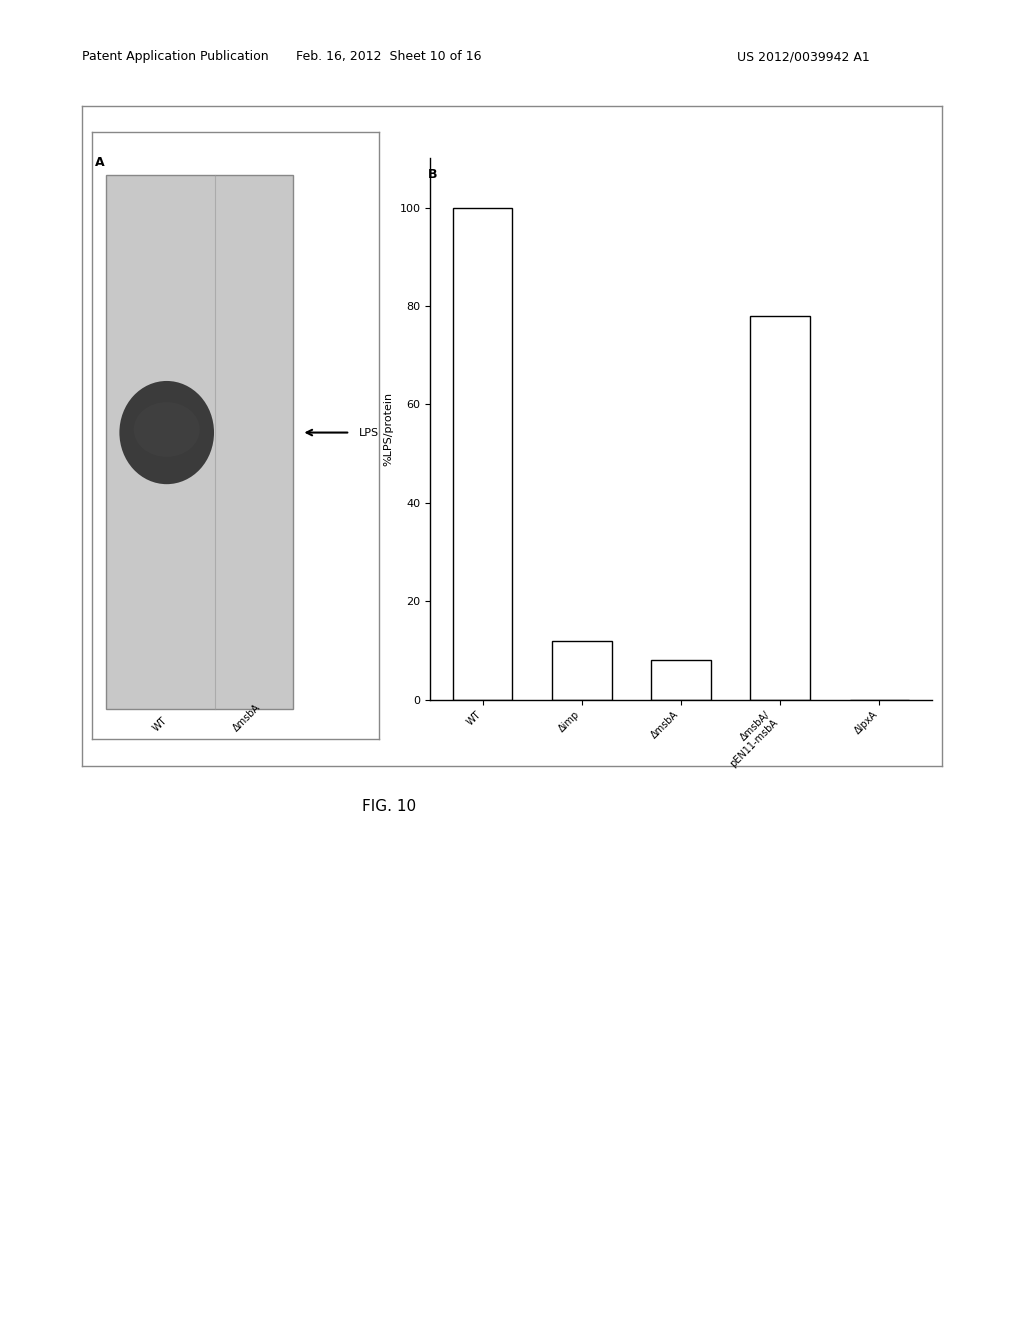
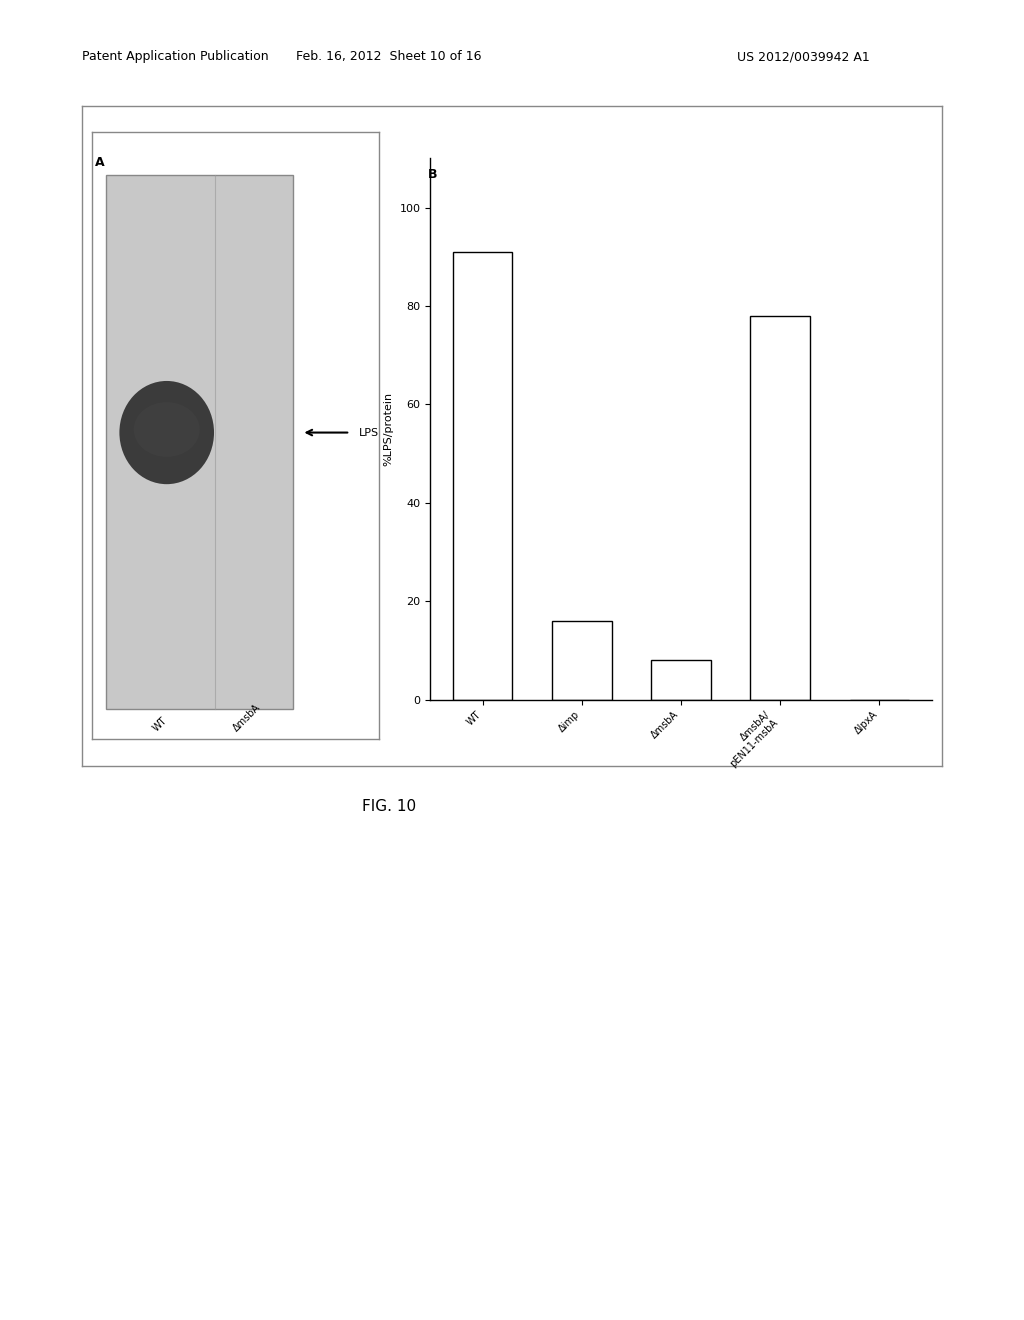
WT: 100 -> 91
Δimp: 12 -> 16
